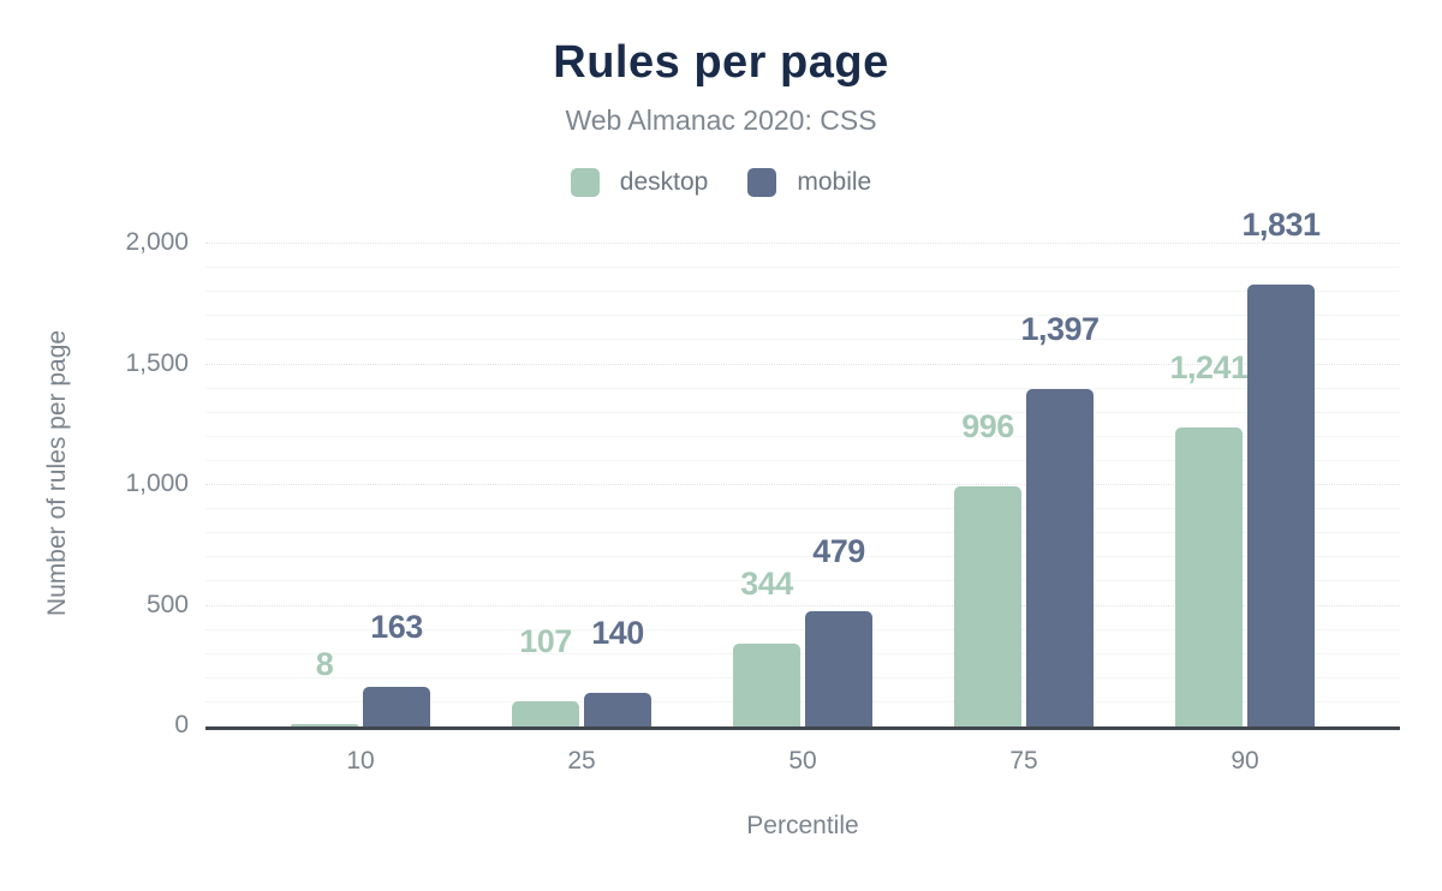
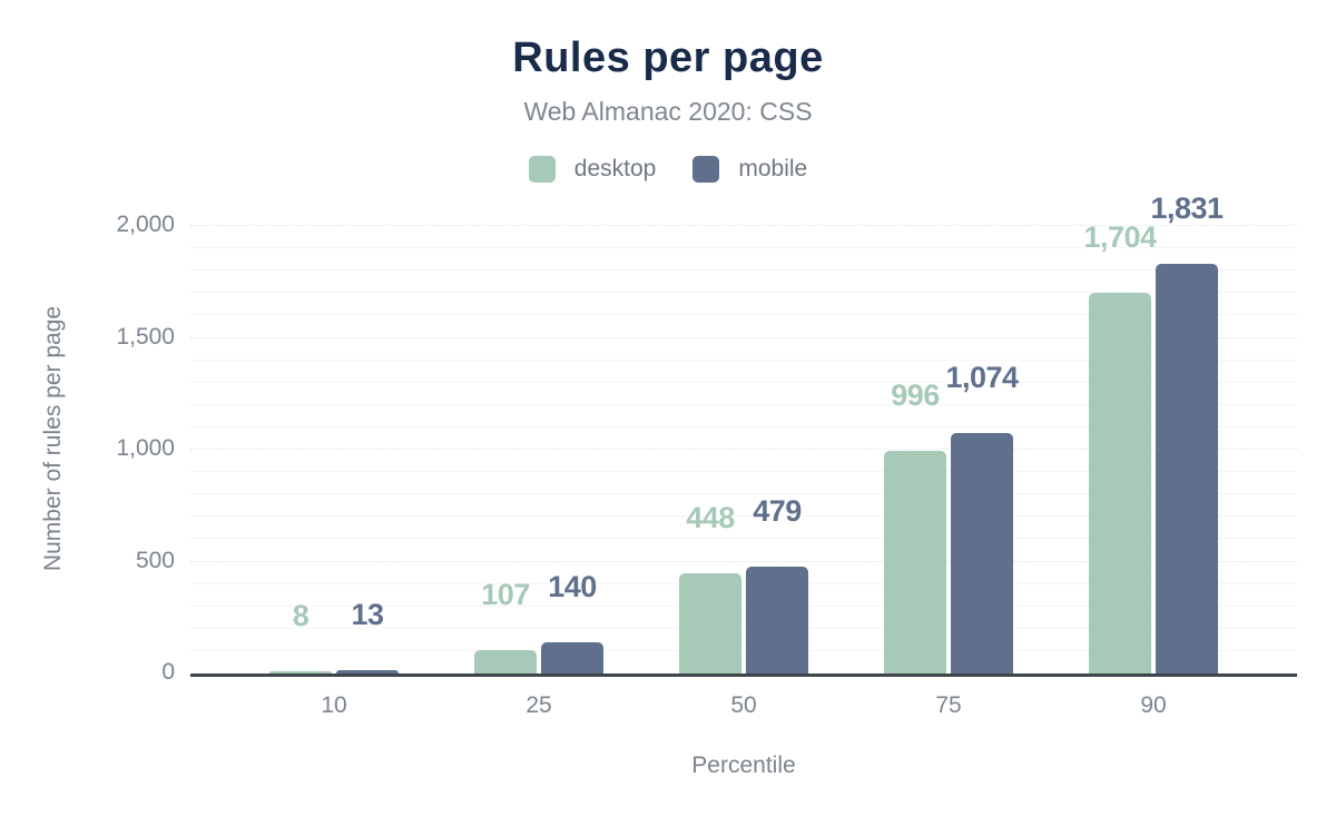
mobile/10: 163 -> 13
desktop/50: 344 -> 448
mobile/75: 1,397 -> 1,074
desktop/90: 1,241 -> 1,704
